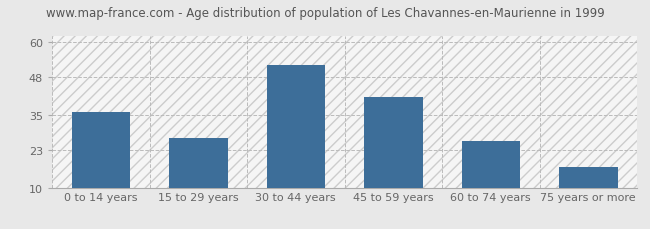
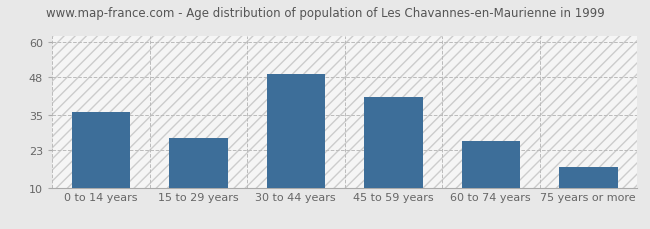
30 to 44 years: 52 -> 49
